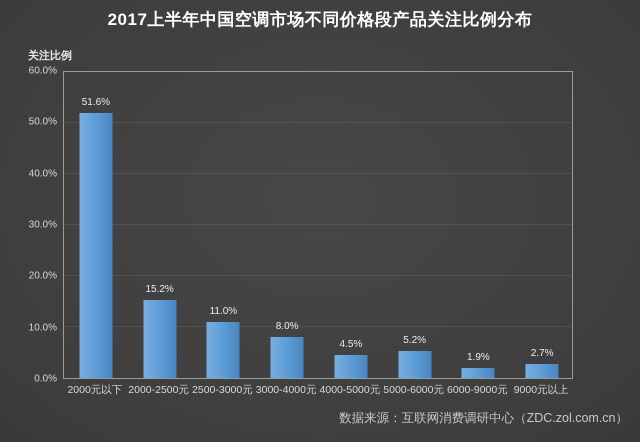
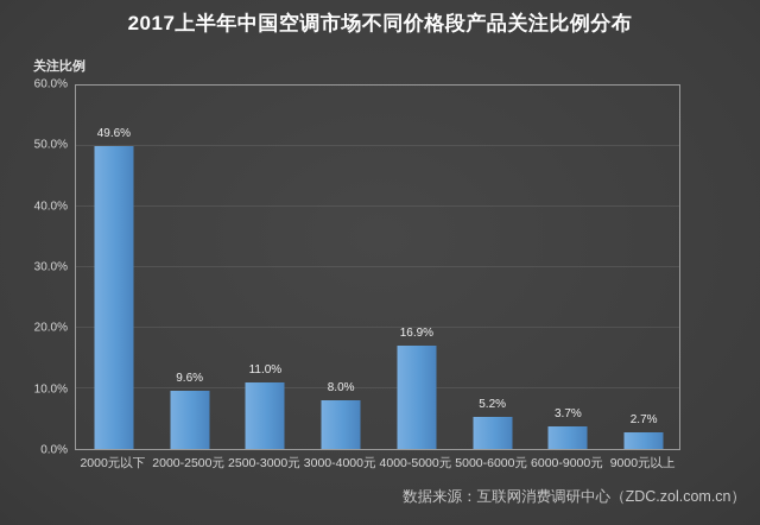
2000元以下: 51.6% -> 49.6%
2000-2500元: 15.2% -> 9.6%
4000-5000元: 4.5% -> 16.9%
6000-9000元: 1.9% -> 3.7%
